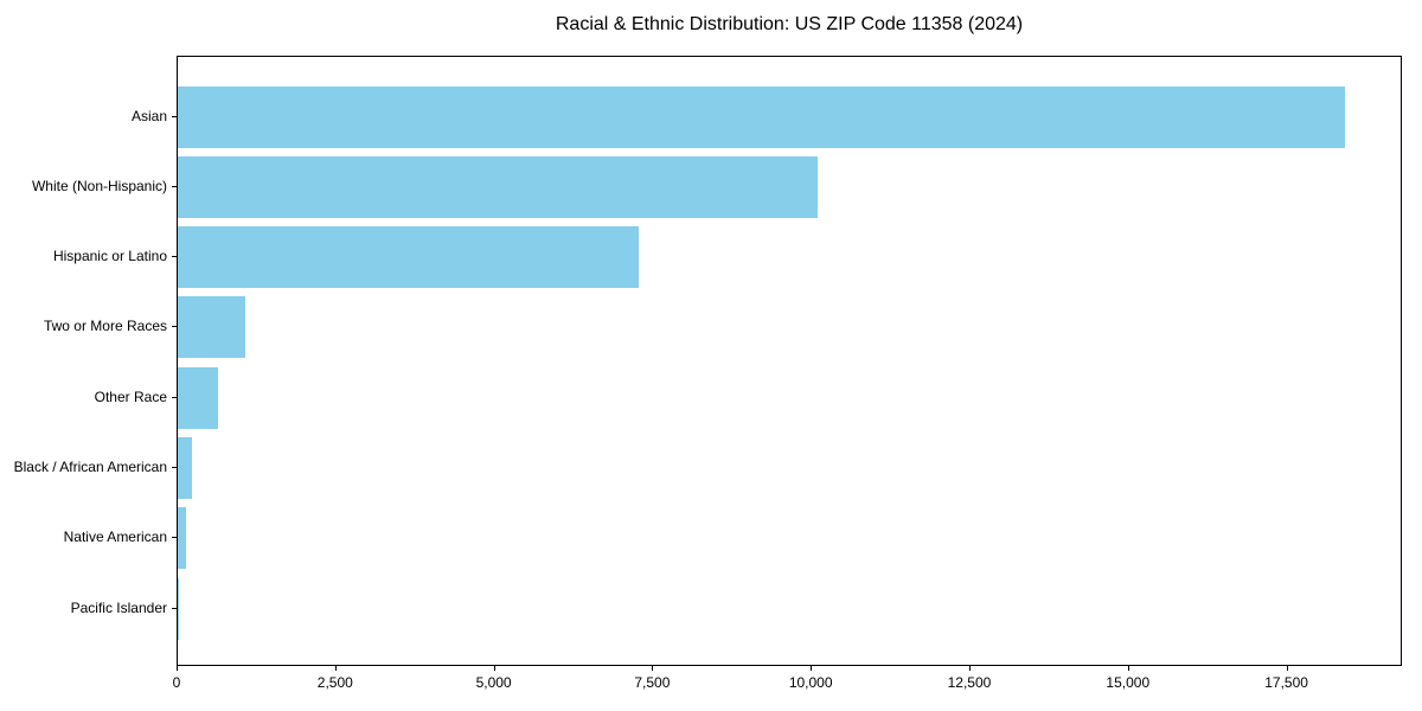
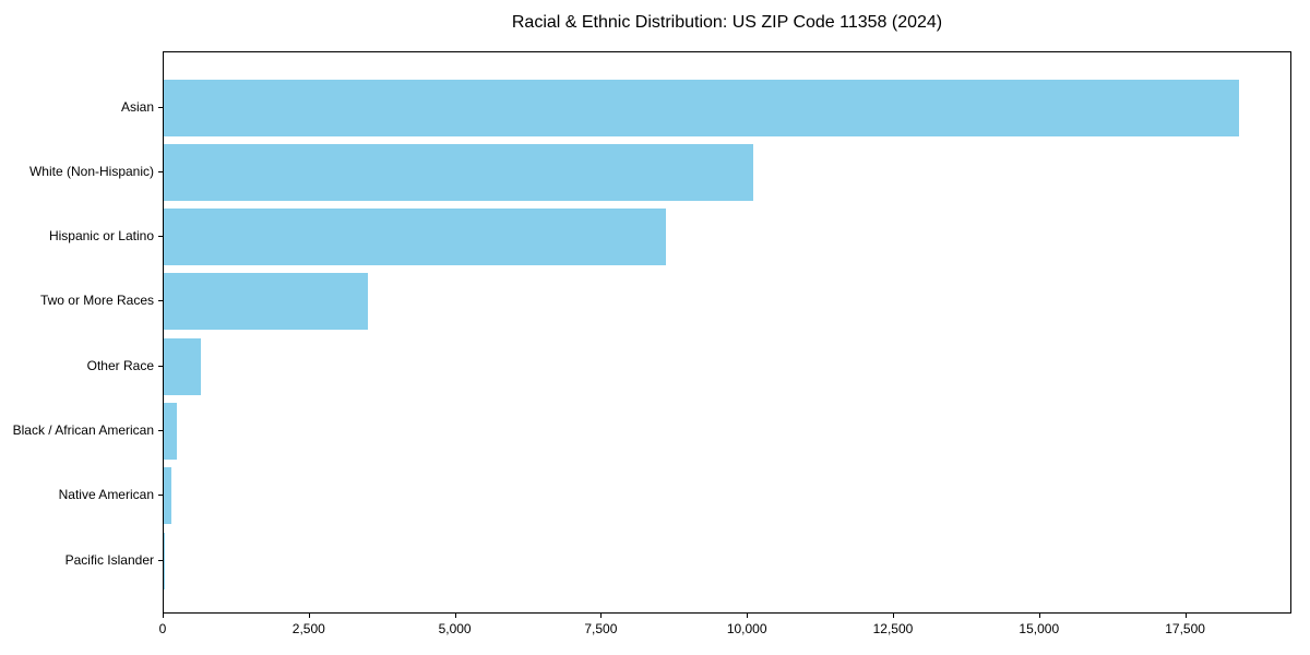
Hispanic or Latino: 7300 -> 8600
Two or More Races: 1100 -> 3500
